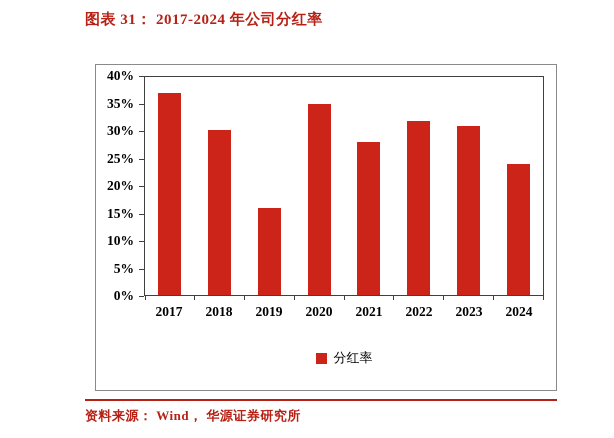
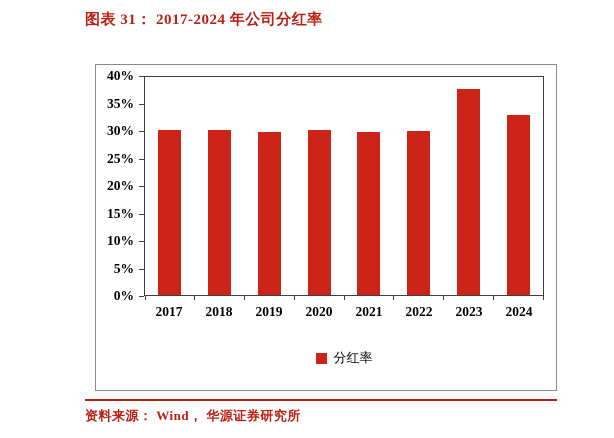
2017: 37% -> 30%
2019: 16% -> 30%
2020: 35% -> 30%
2021: 28% -> 30%
2022: 32% -> 30%
2023: 31% -> 38%
2024: 24% -> 33%
